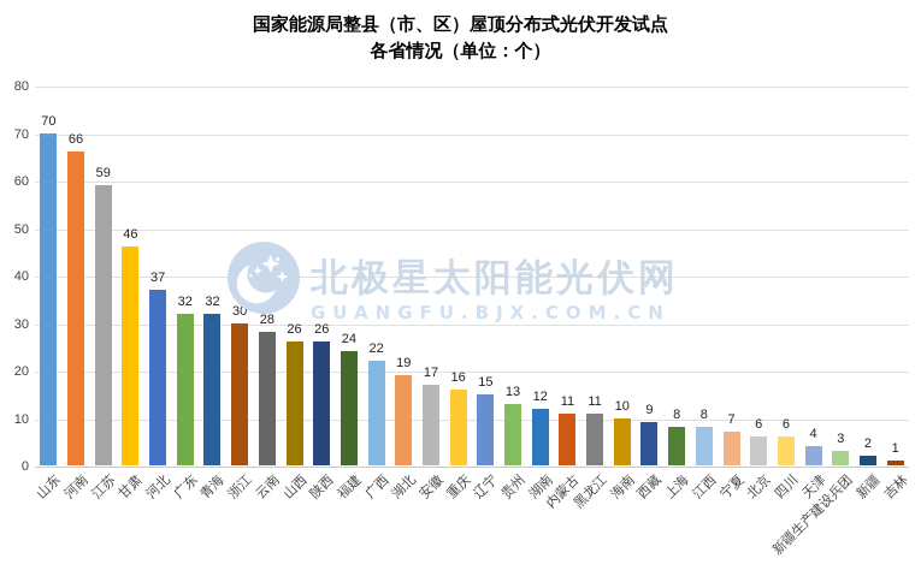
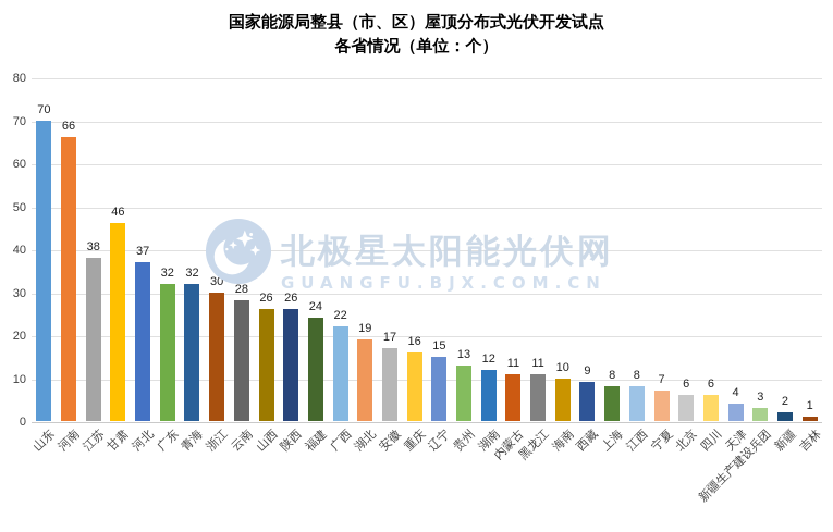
江苏: 59 -> 38
